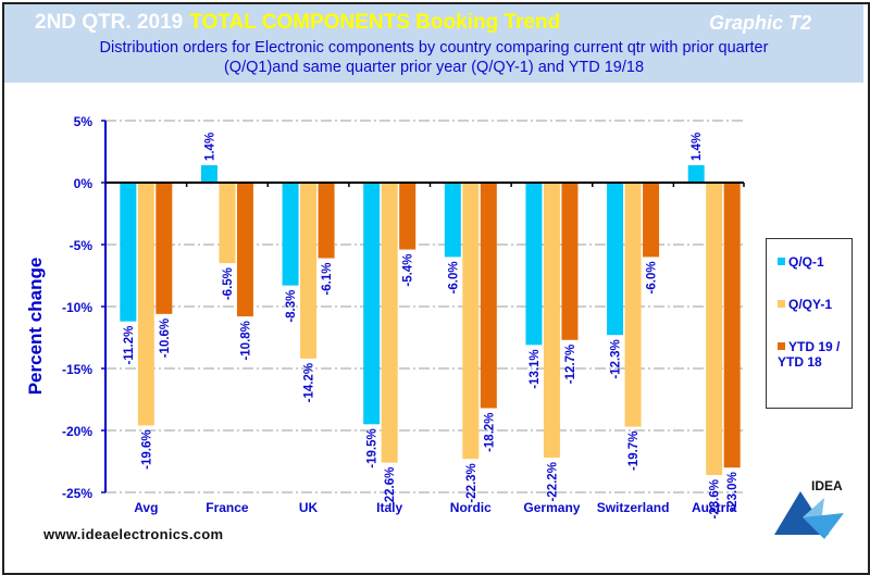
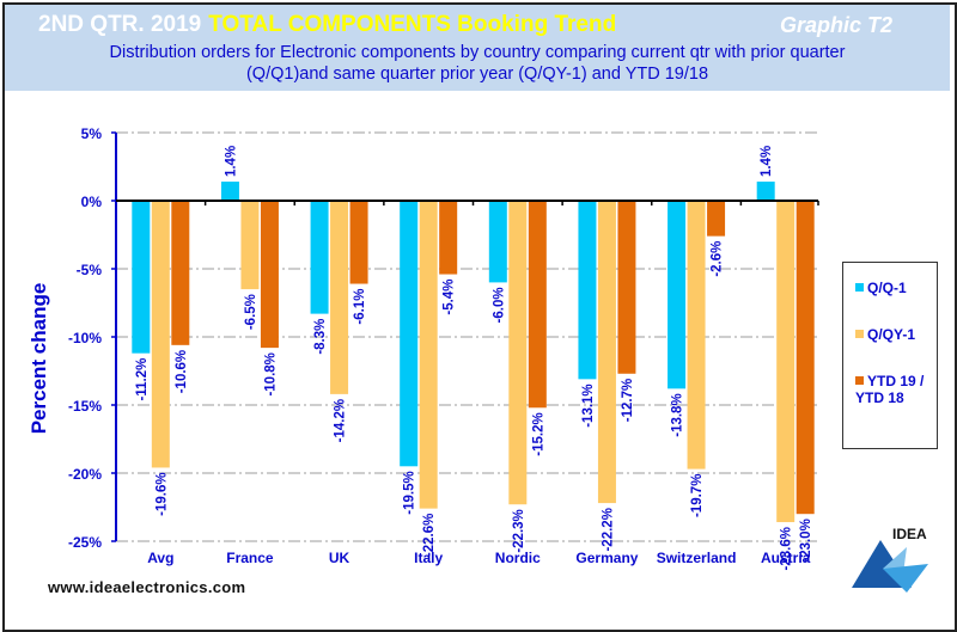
YTD 19 / YTD 18/Nordic: -18.2% -> -15.2%
Q/Q-1/Switzerland: -12.3% -> -13.8%
YTD 19 / YTD 18/Switzerland: -6.0% -> -2.6%
